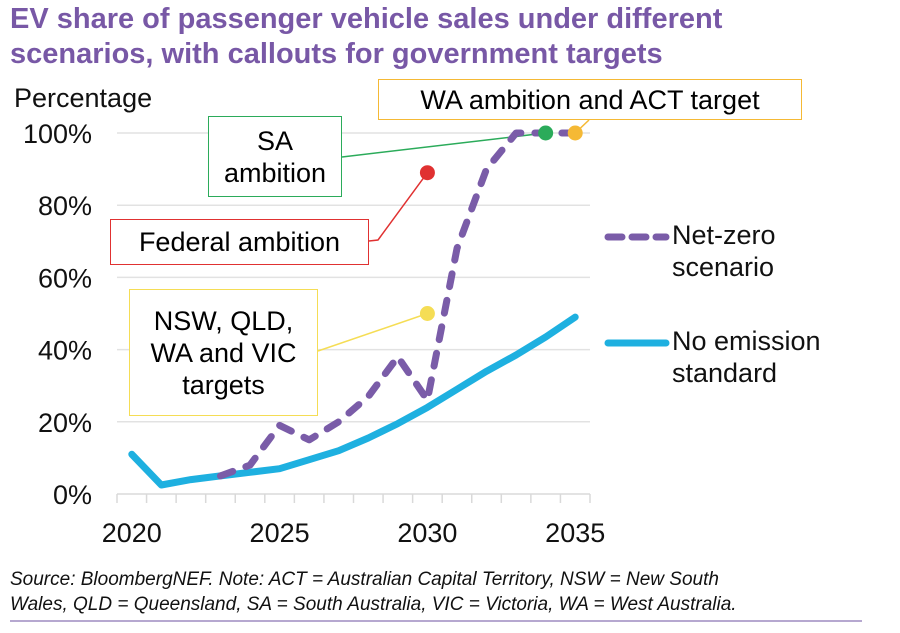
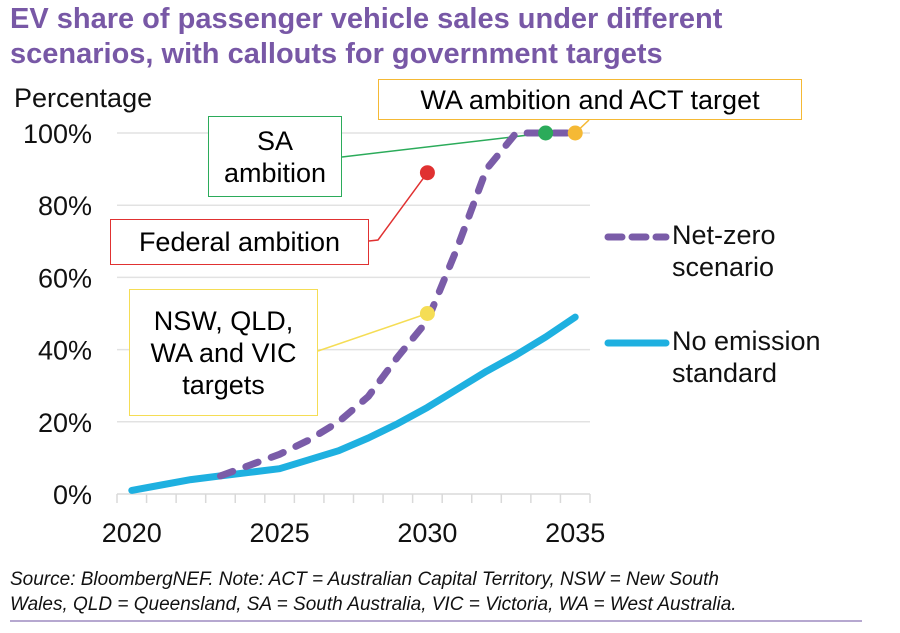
No emission standard/2020: 11% -> 1%
Net-zero scenario/2025: 19% -> 11%
Net-zero scenario/2030: 26% -> 48%
